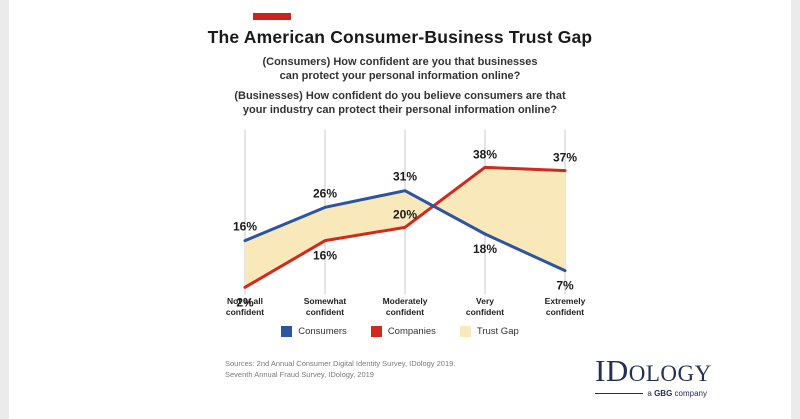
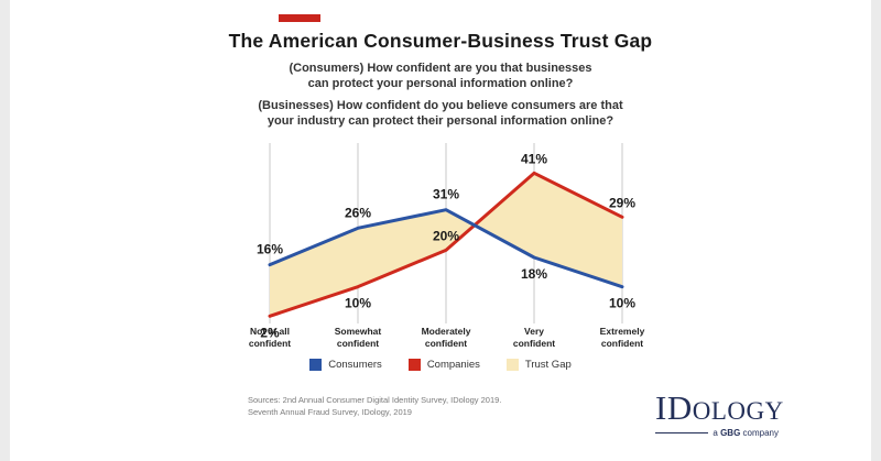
Companies/Somewhat confident: 16% -> 10%
Companies/Very confident: 38% -> 41%
Consumers/Extremely confident: 7% -> 10%
Companies/Extremely confident: 37% -> 29%
